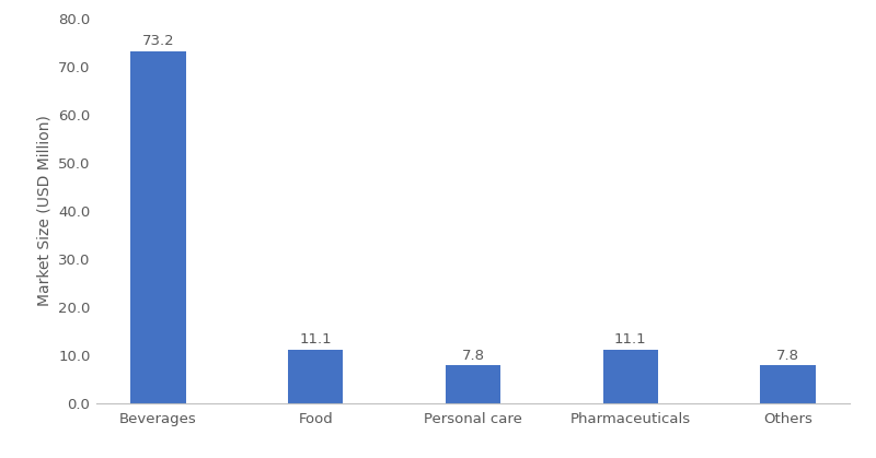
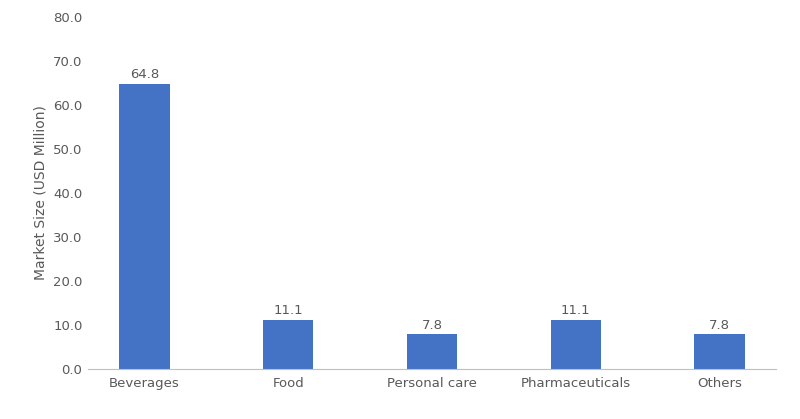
Beverages: 73.2 -> 64.8
